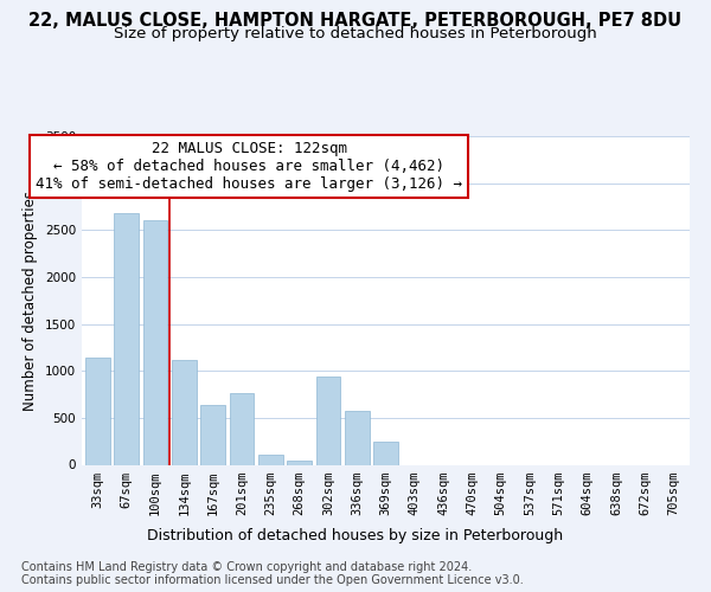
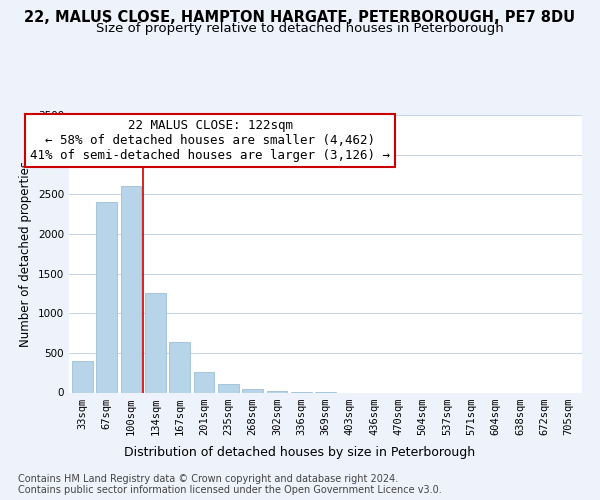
33sqm: 1140 -> 400
67sqm: 2680 -> 2400
134sqm: 1120 -> 1250
201sqm: 760 -> 260
302sqm: 940 -> 20
336sqm: 580 -> 10
369sqm: 240 -> 0
